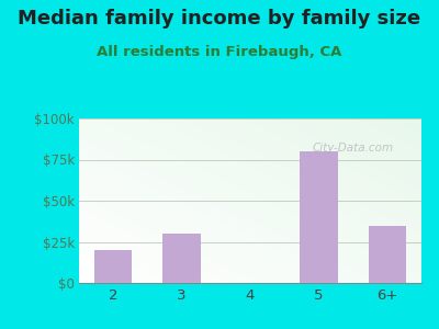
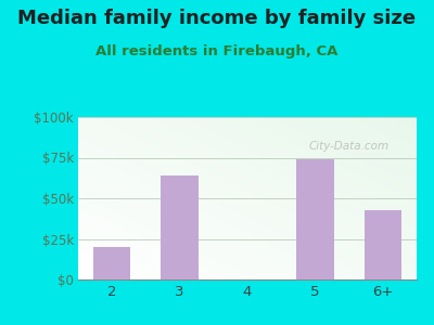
3: $30k -> $64k
5: $80k -> $74k
6+: $35k -> $43k
